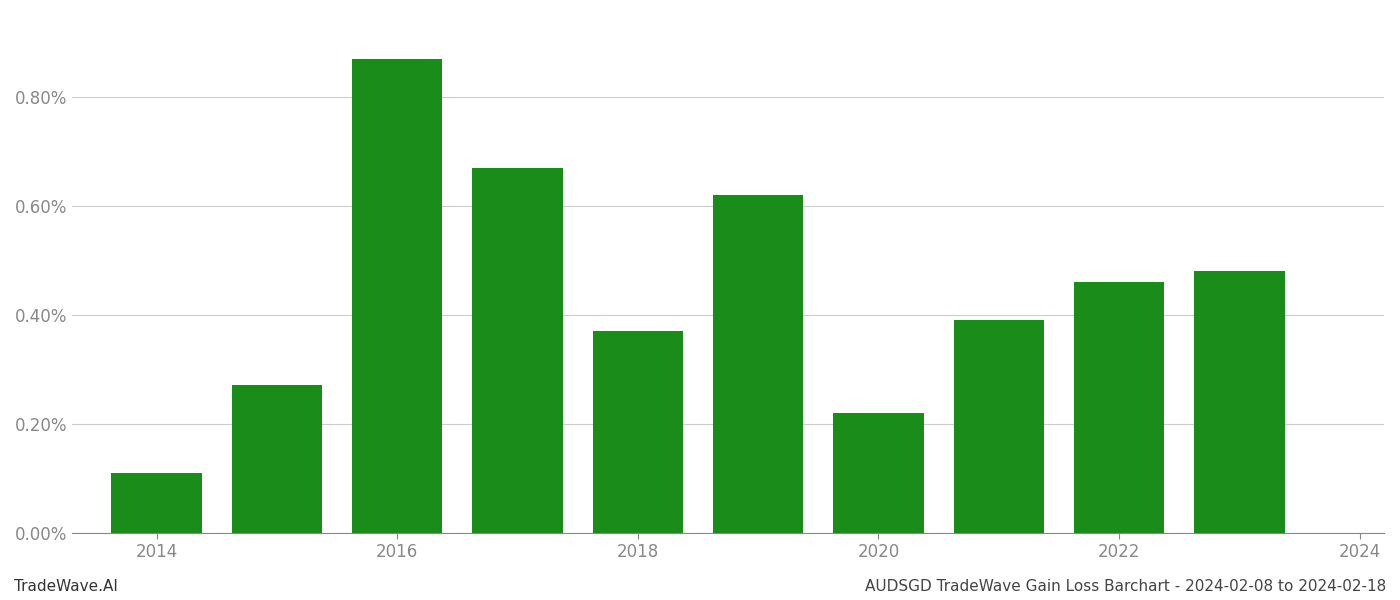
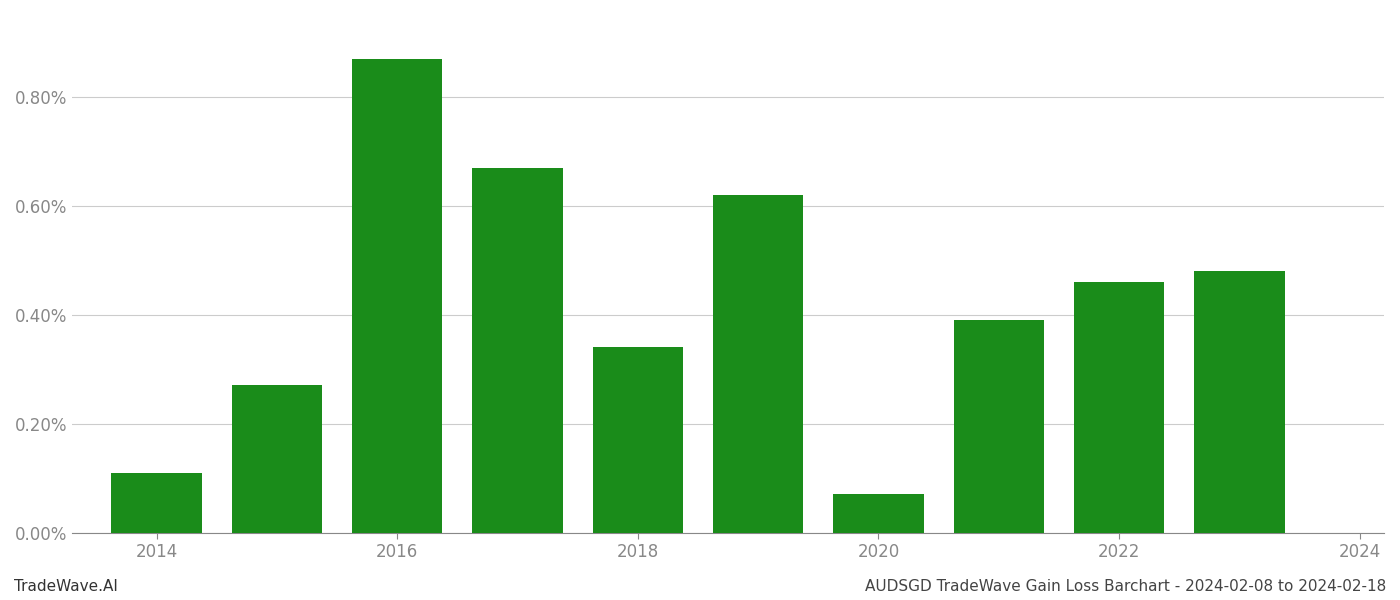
2018: 0.37% -> 0.34%
2020: 0.22% -> 0.07%
